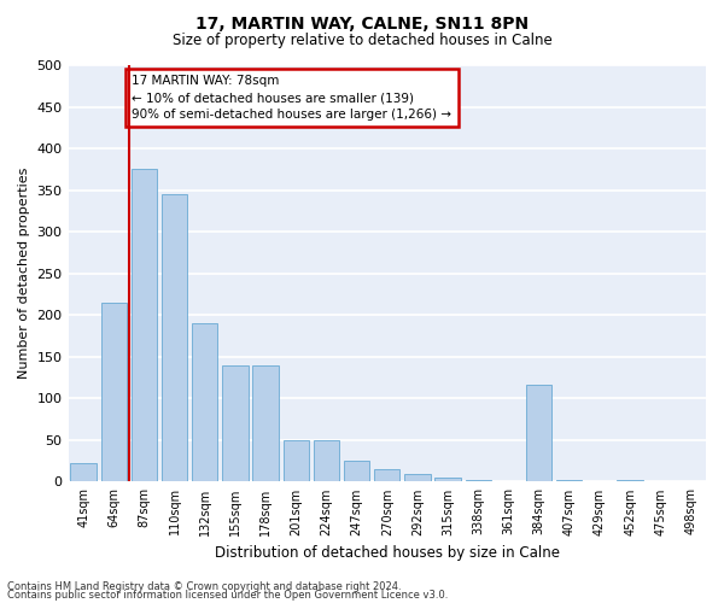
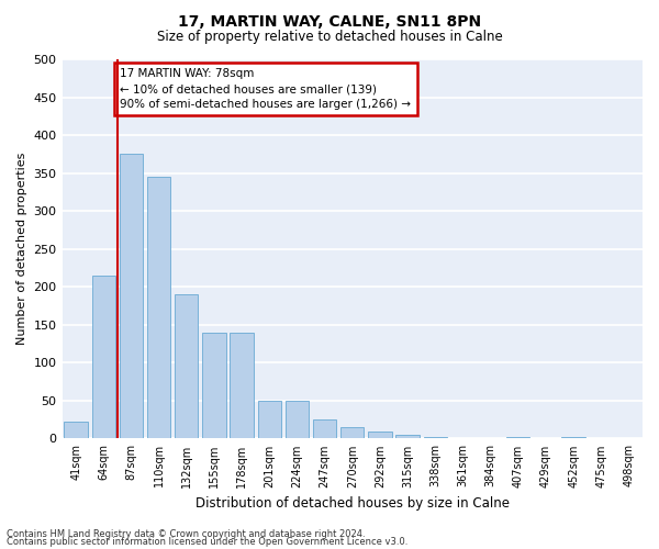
384sqm: 116 -> 1
